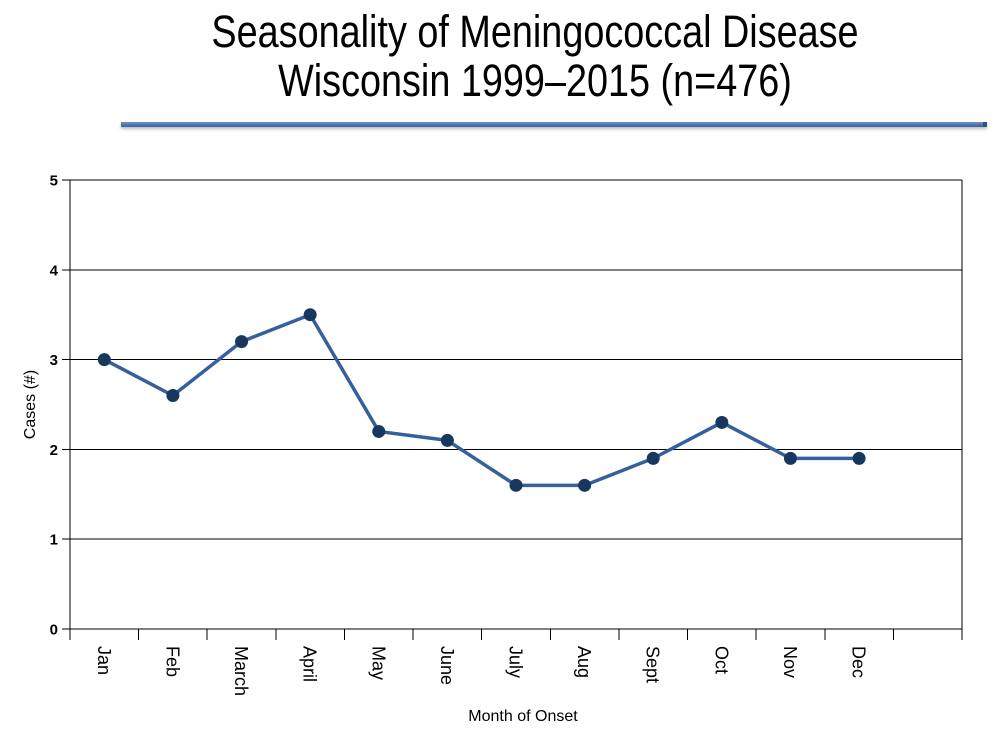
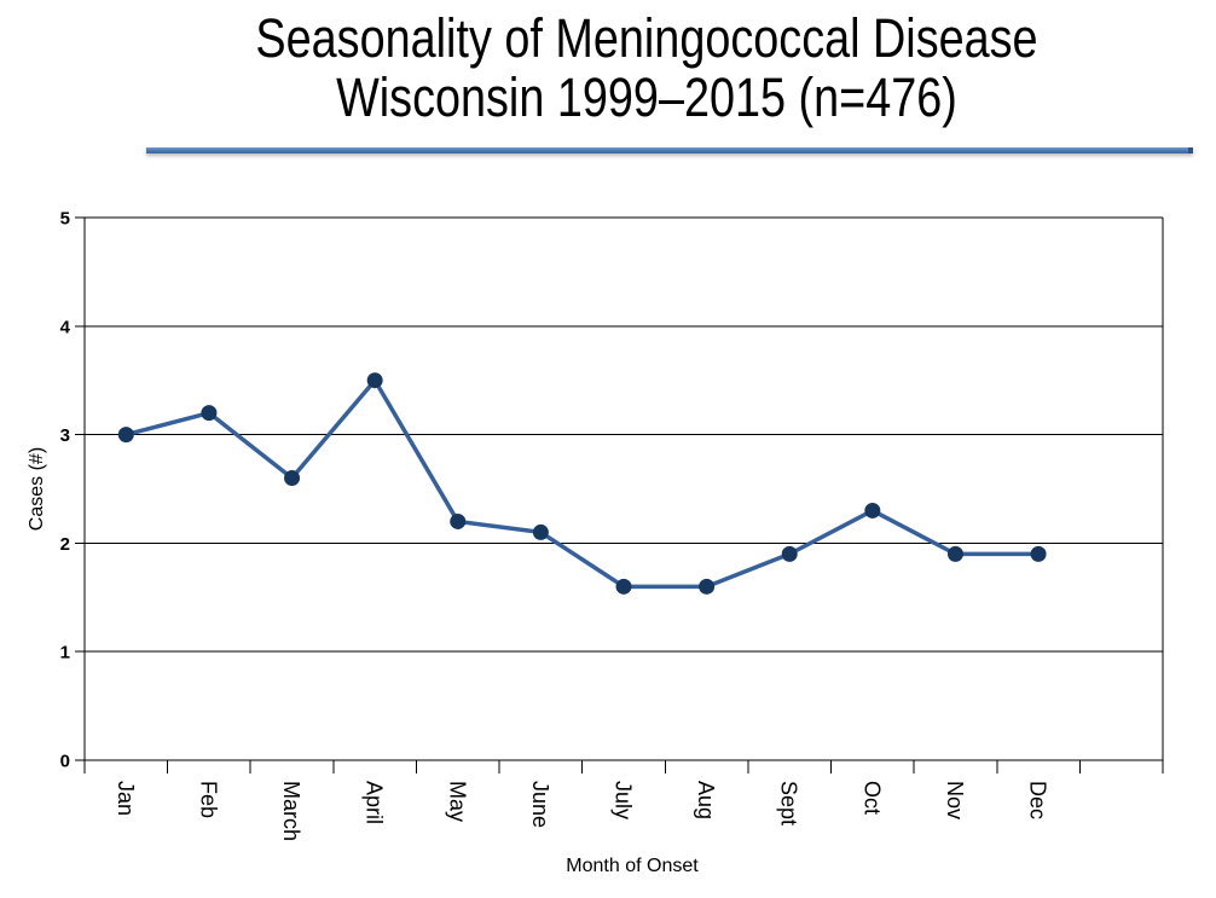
Feb: 2.6 -> 3.2
March: 3.2 -> 2.6
